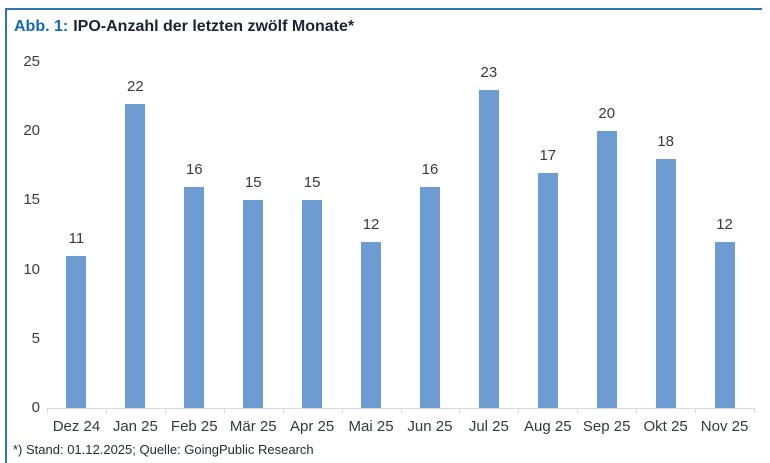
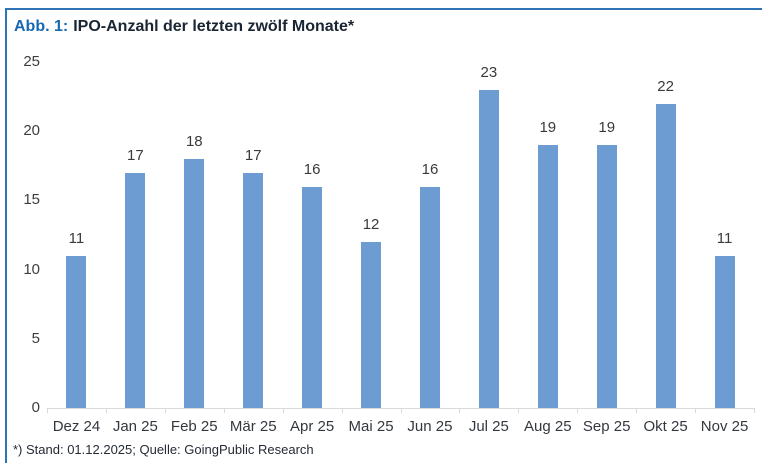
Jan 25: 22 -> 17
Feb 25: 16 -> 18
Mär 25: 15 -> 17
Apr 25: 15 -> 16
Aug 25: 17 -> 19
Sep 25: 20 -> 19
Okt 25: 18 -> 22
Nov 25: 12 -> 11
